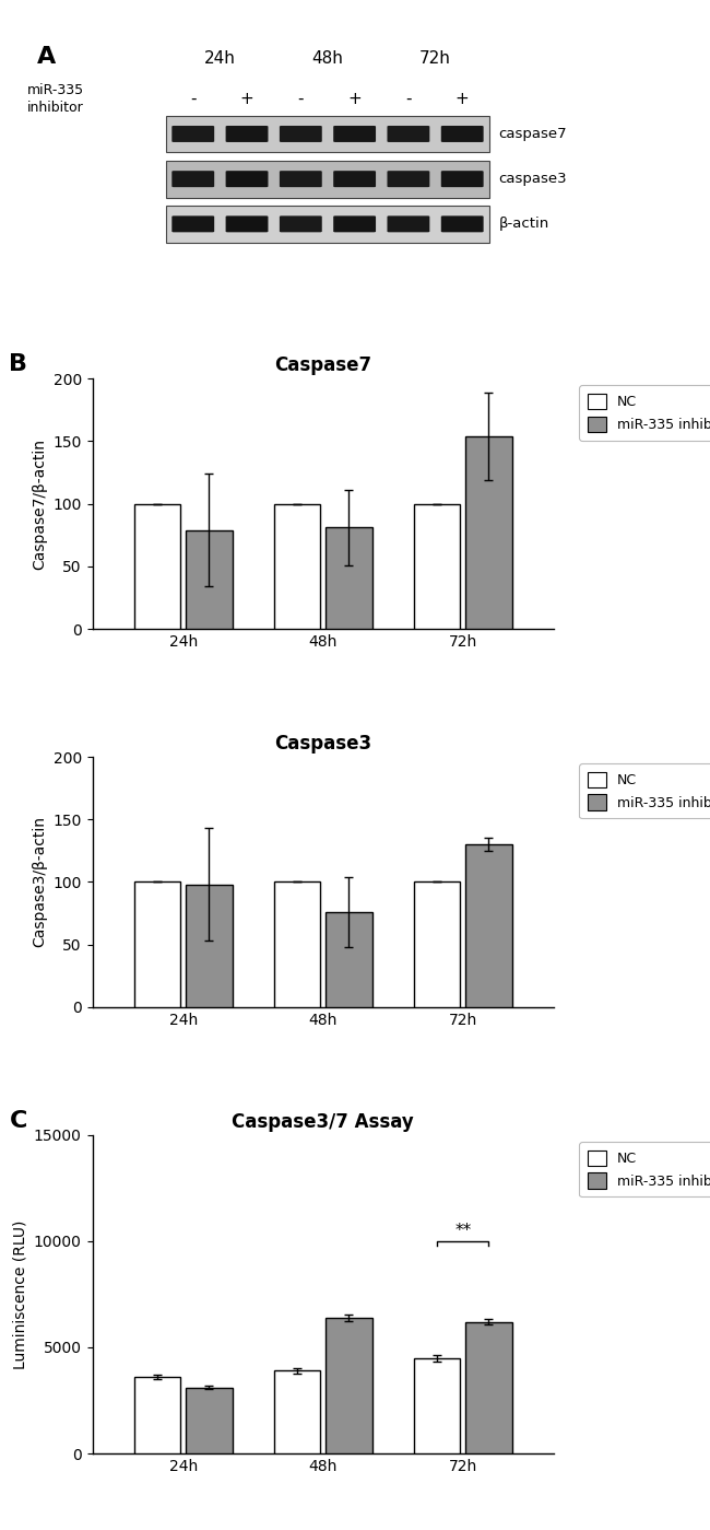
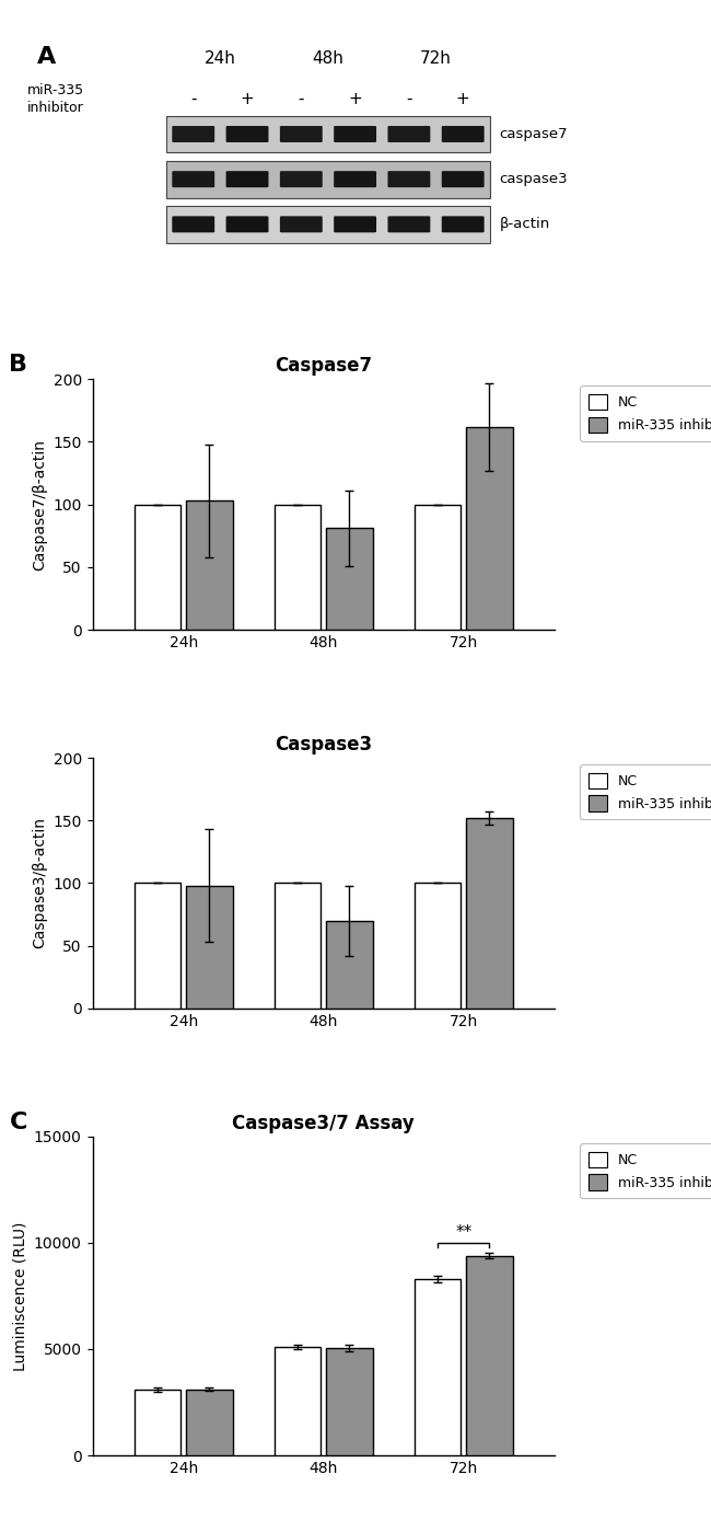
Caspase7/miR-335 inhibitor/24h: 79 -> 103
Caspase7/miR-335 inhibitor/72h: 154 -> 162
Caspase3/miR-335 inhibitor/48h: 76 -> 70
Caspase3/miR-335 inhibitor/72h: 130 -> 152
Caspase3/7 Assay/NC/24h: 3600 -> 3100
Caspase3/7 Assay/NC/48h: 3900 -> 5100
Caspase3/7 Assay/miR-335 inhibitor/48h: 6400 -> 5000
Caspase3/7 Assay/NC/72h: 4500 -> 8300
Caspase3/7 Assay/miR-335 inhibitor/72h: 6200 -> 9400
